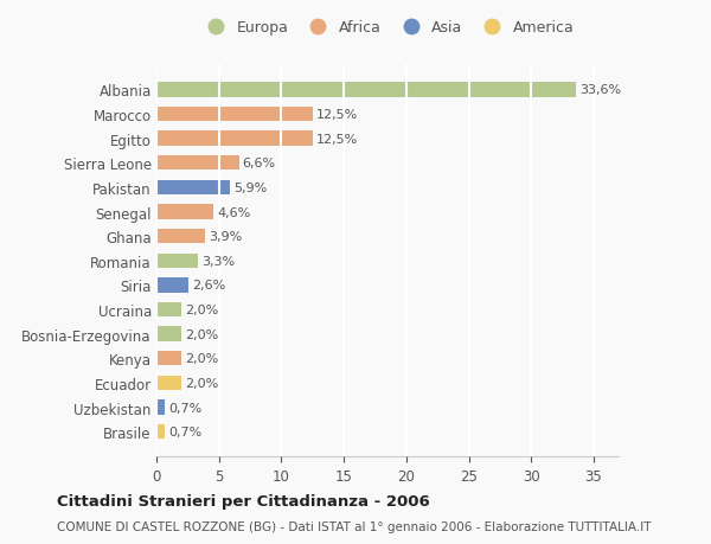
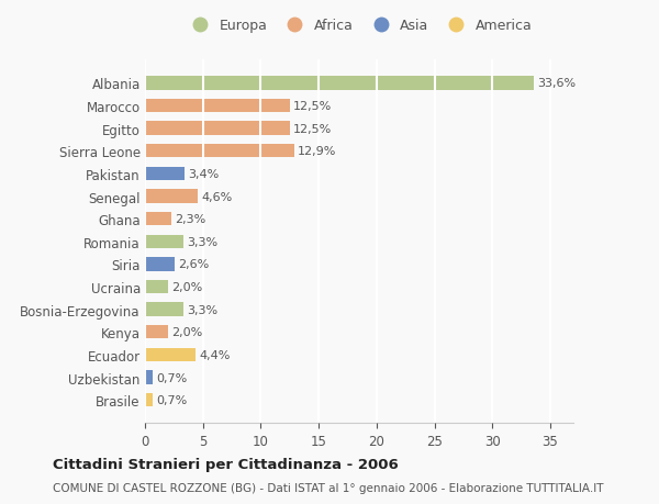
Sierra Leone: 6,6% -> 12,9%
Pakistan: 5,9% -> 3,4%
Ghana: 3,9% -> 2,3%
Bosnia-Erzegovina: 2,0% -> 3,3%
Ecuador: 2,0% -> 4,4%
